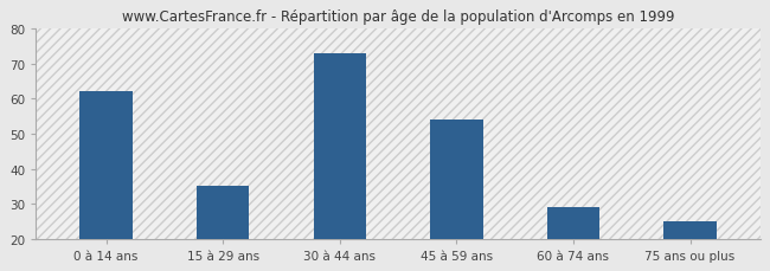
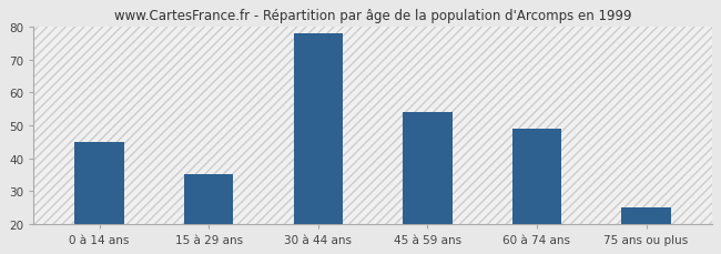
0 à 14 ans: 62 -> 45
30 à 44 ans: 73 -> 78
60 à 74 ans: 29 -> 49
